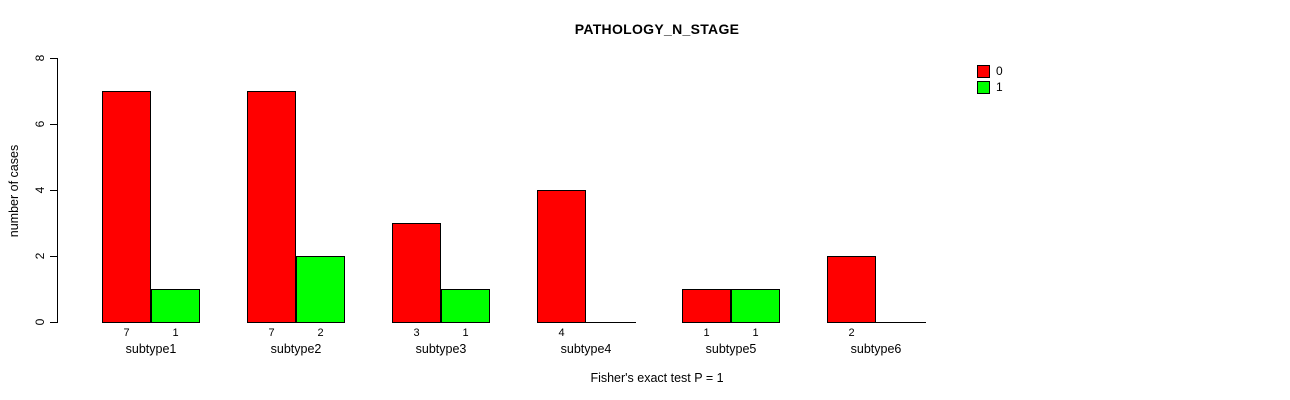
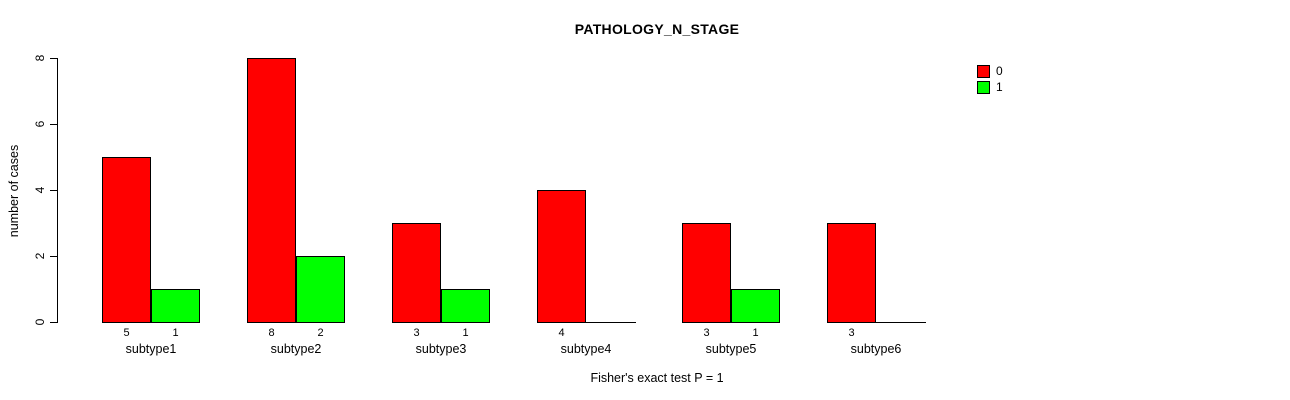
0/subtype1: 7 -> 5
0/subtype2: 7 -> 8
0/subtype5: 1 -> 3
0/subtype6: 2 -> 3
